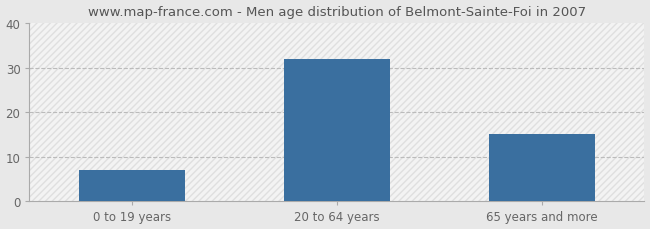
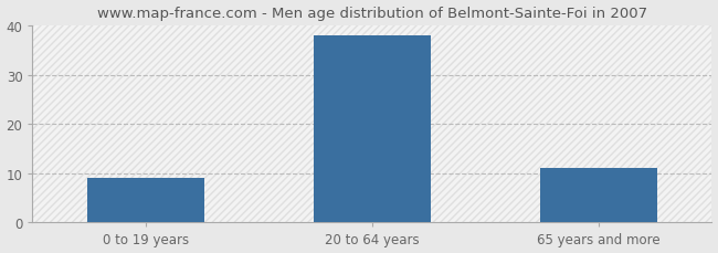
0 to 19 years: 7 -> 9
20 to 64 years: 32 -> 38
65 years and more: 15 -> 11
